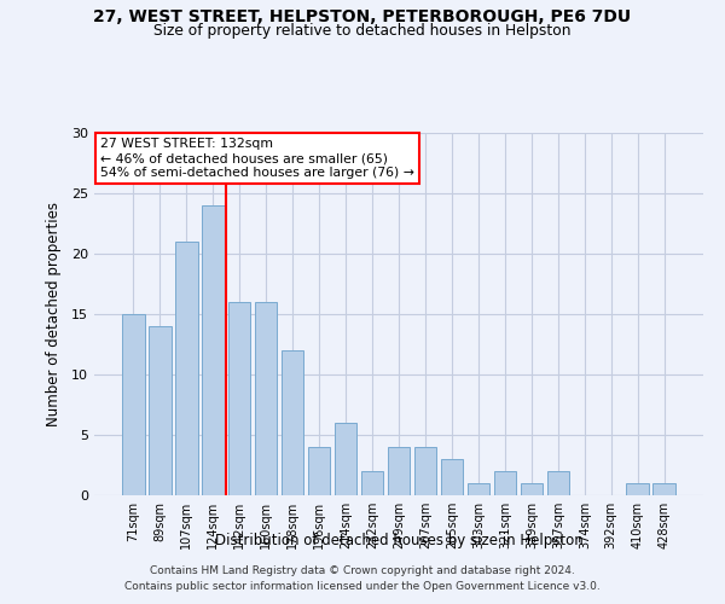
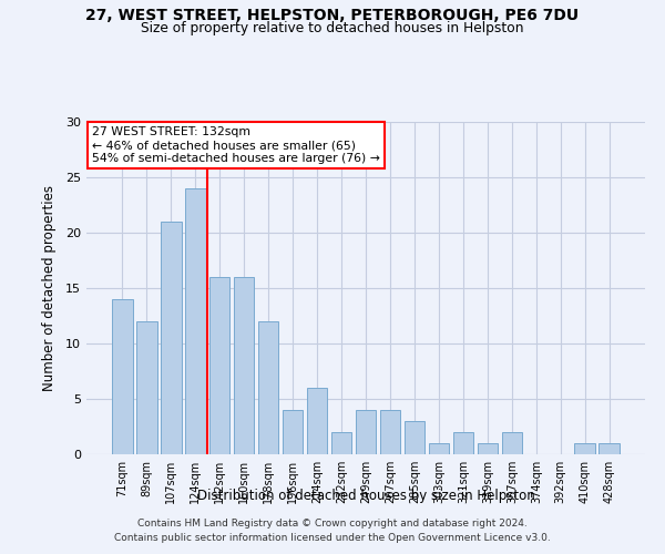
71sqm: 15 -> 14
89sqm: 14 -> 12
